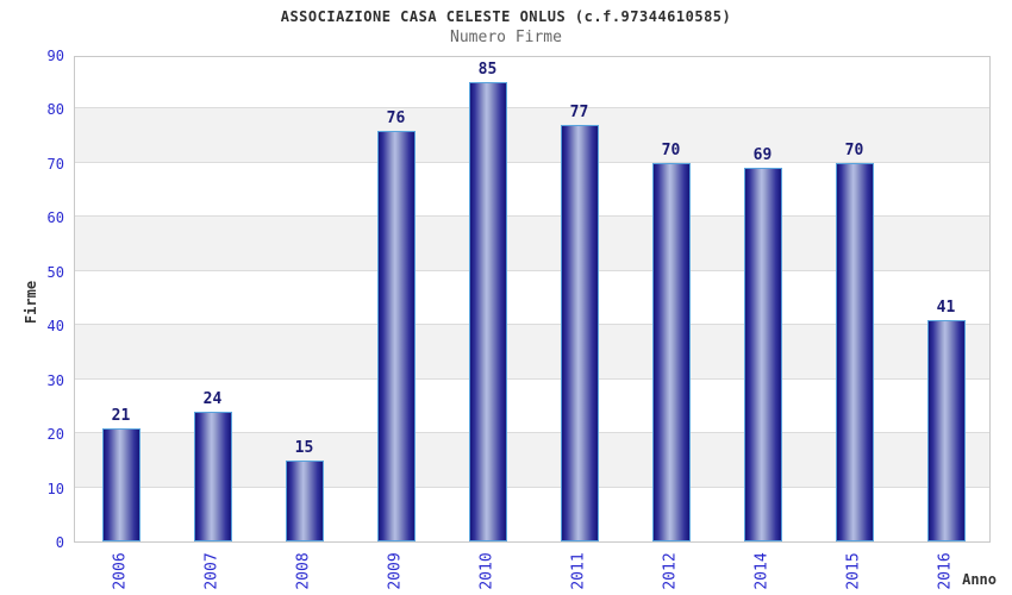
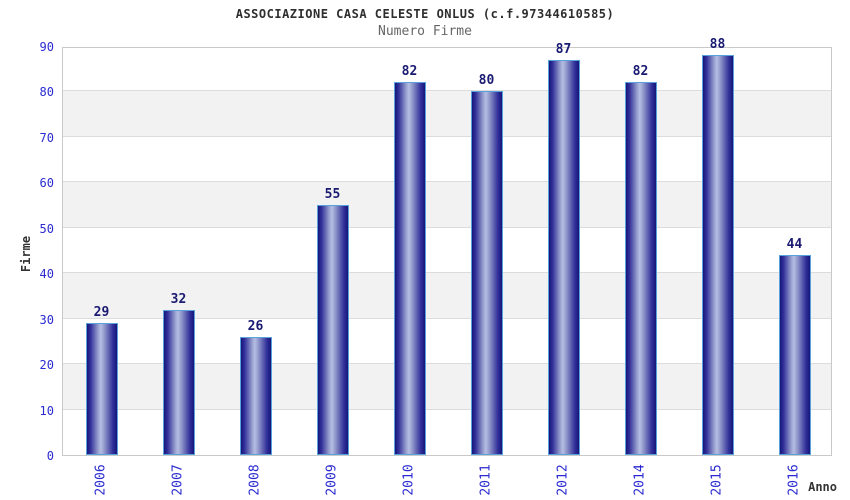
2006: 21 -> 29
2007: 24 -> 32
2008: 15 -> 26
2009: 76 -> 55
2010: 85 -> 82
2011: 77 -> 80
2012: 70 -> 87
2014: 69 -> 82
2015: 70 -> 88
2016: 41 -> 44
